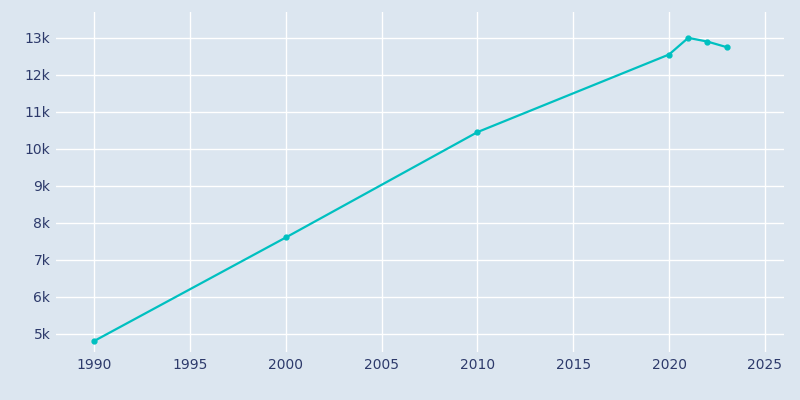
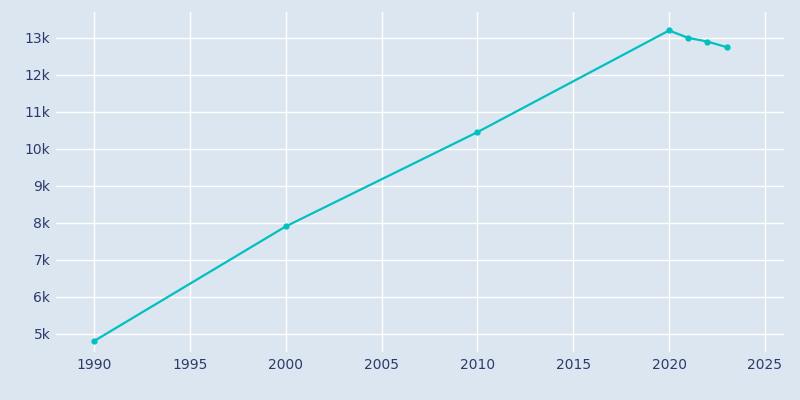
2000: 7.60k -> 7.90k
2020: 12.55k -> 13.20k
